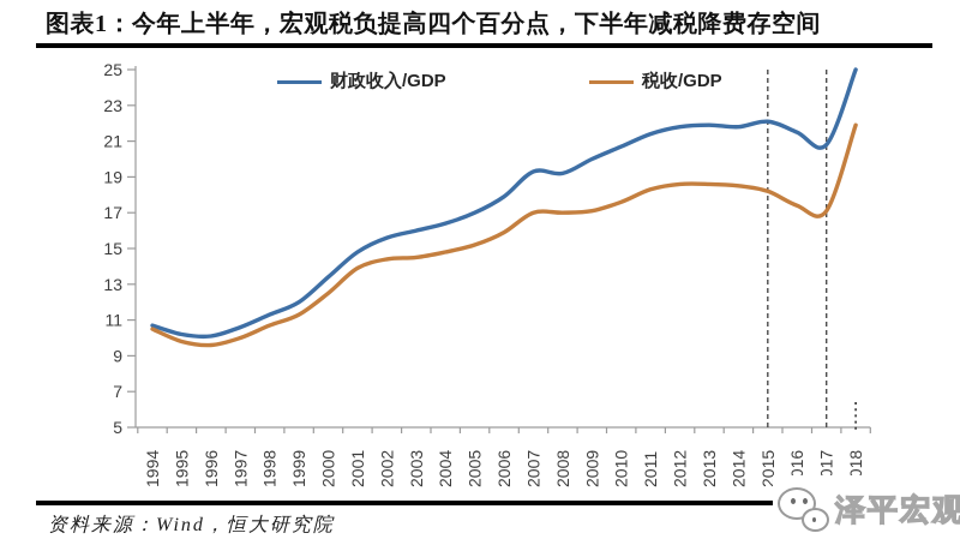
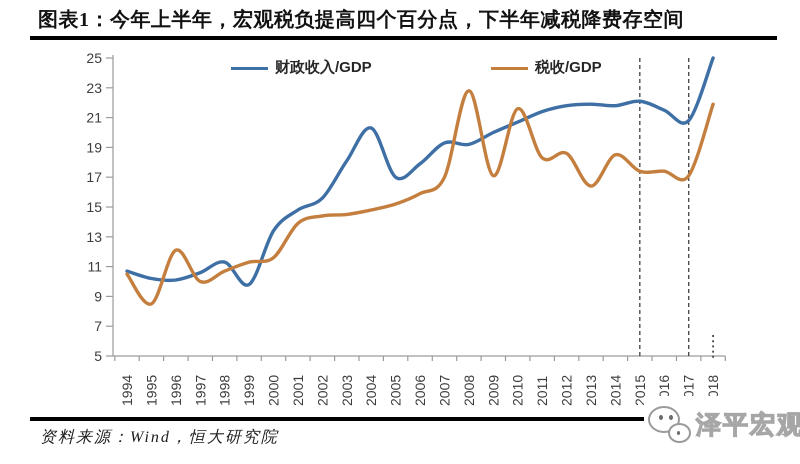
税收/GDP/1995: 9.8 -> 8.5
税收/GDP/1996: 9.6 -> 12.1
财政收入/GDP/1999: 12.0 -> 9.8
税收/GDP/2000: 12.5 -> 11.6
财政收入/GDP/2003: 16.0 -> 18.1
财政收入/GDP/2004: 16.4 -> 20.3
税收/GDP/2008: 17.0 -> 22.8
税收/GDP/2010: 17.6 -> 21.6
税收/GDP/2013: 18.6 -> 16.4
税收/GDP/2015: 18.2 -> 17.4
